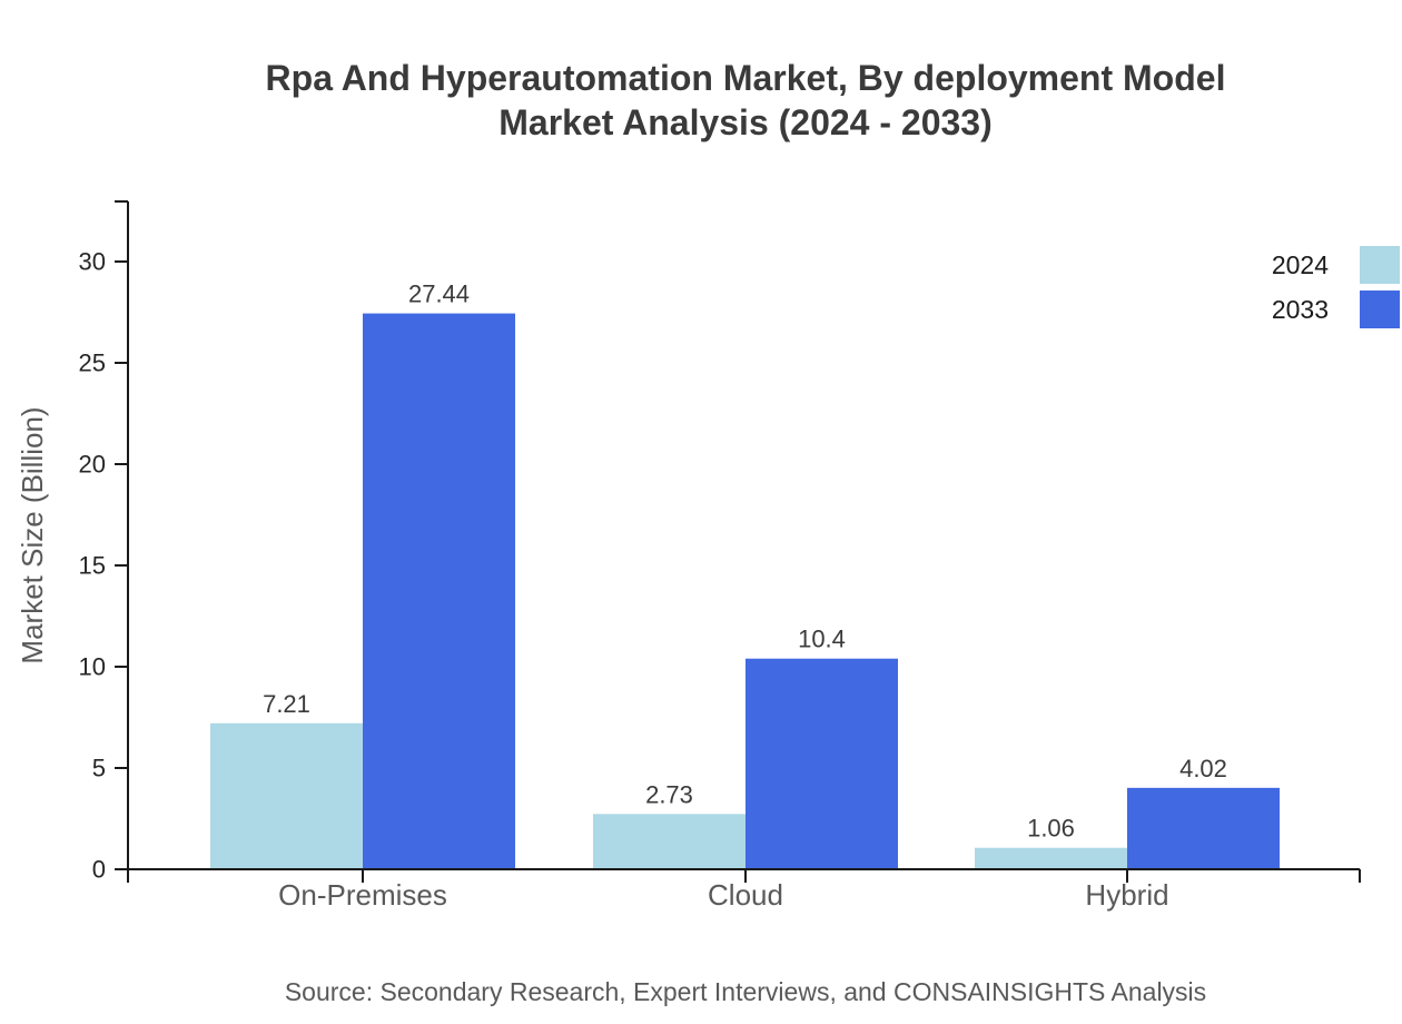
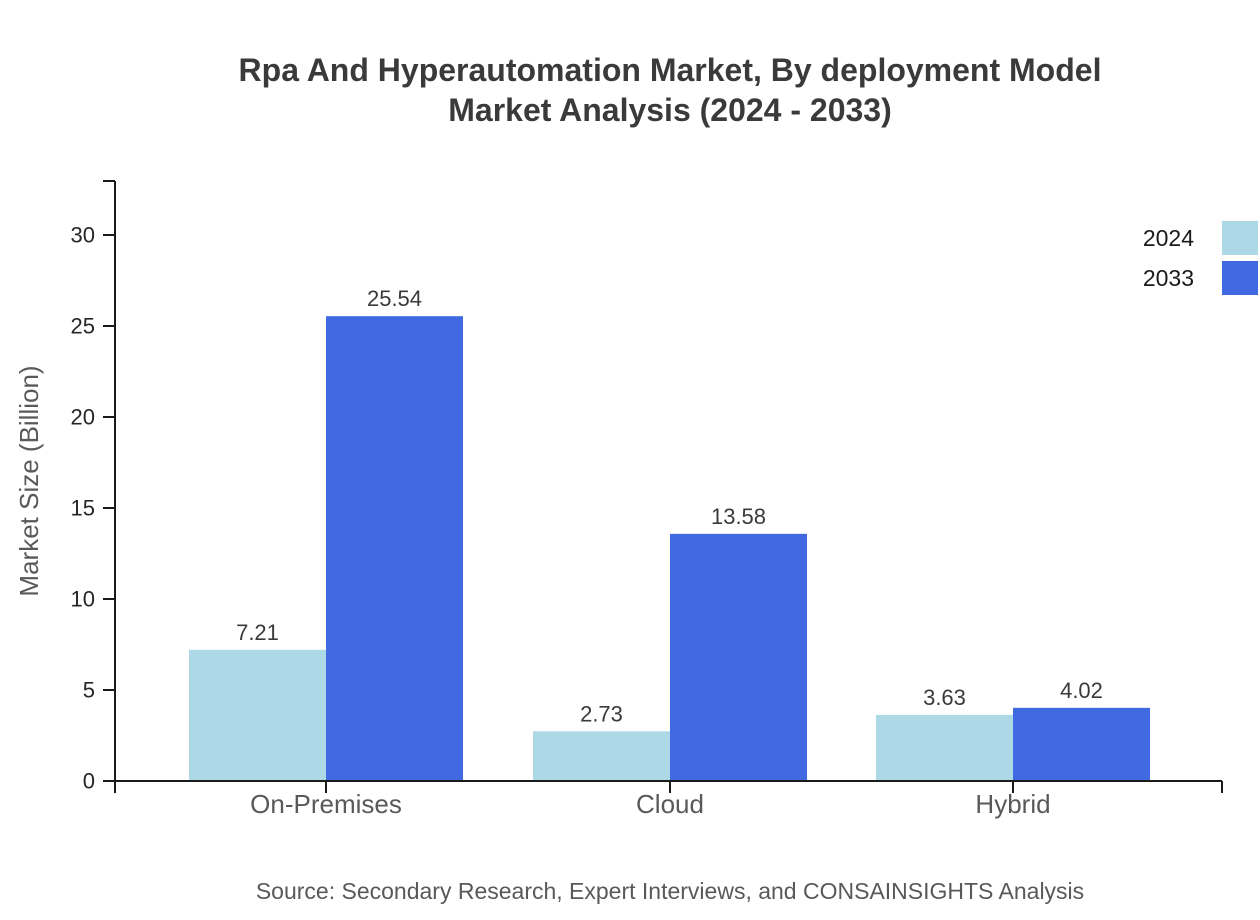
2033/On-Premises: 27.44 -> 25.54
2033/Cloud: 10.4 -> 13.58
2024/Hybrid: 1.06 -> 3.63
